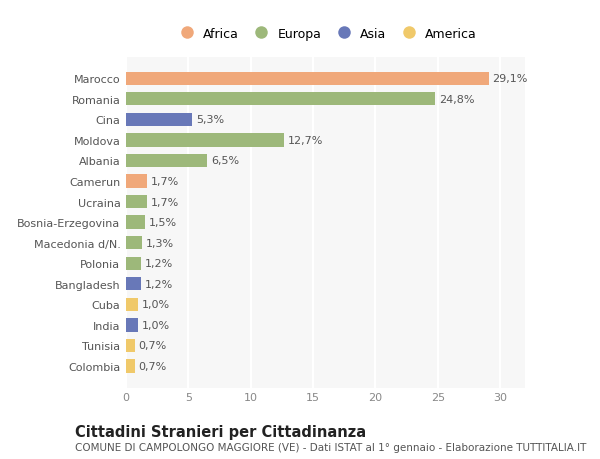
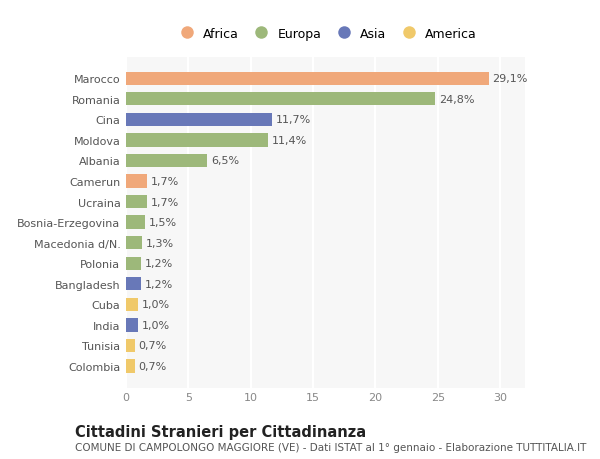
Cina: 5,3% -> 11,7%
Moldova: 12,7% -> 11,4%
